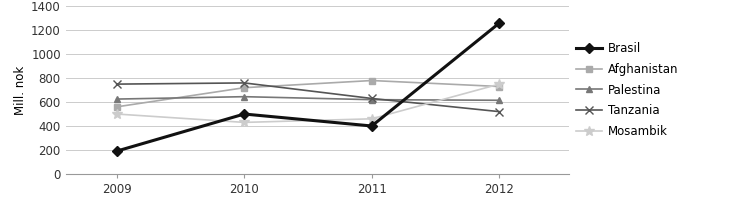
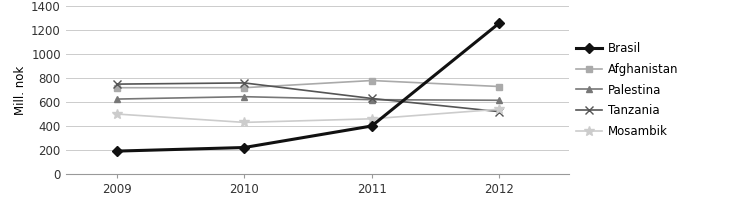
Afghanistan/2009: 560 -> 720
Brasil/2010: 500 -> 220
Mosambik/2012: 750 -> 540
